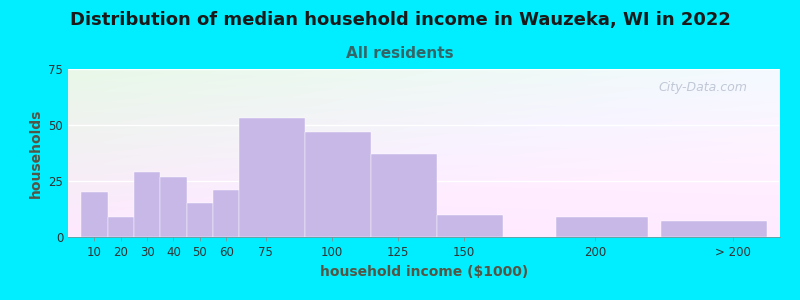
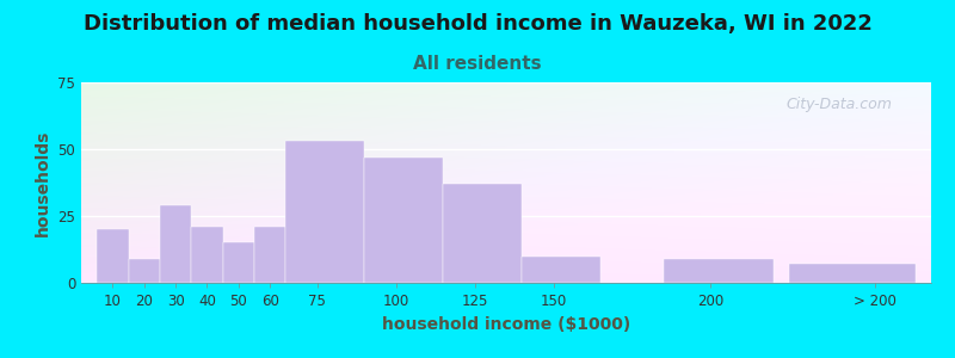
40: 27 -> 21
